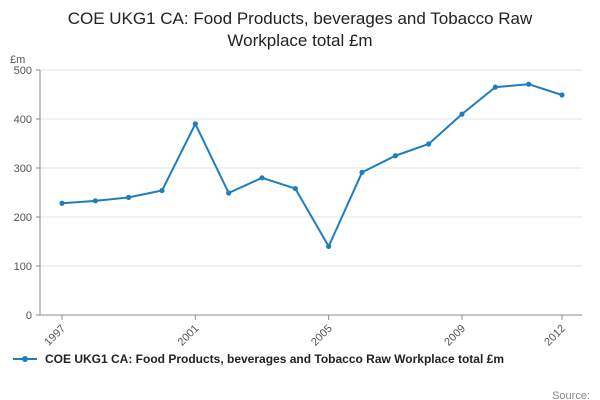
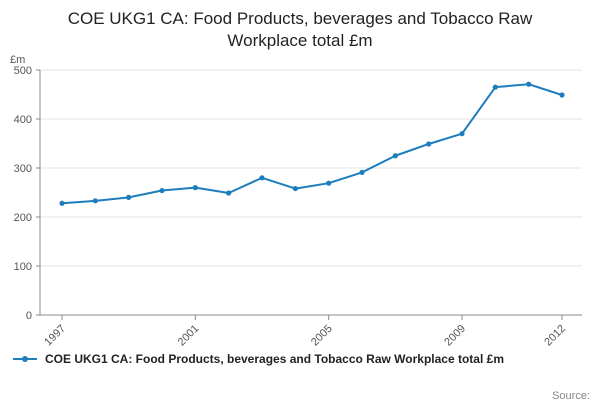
2001: 390 -> 260
2005: 140 -> 270
2009: 410 -> 370
